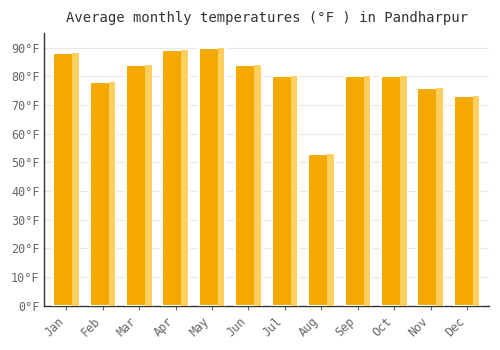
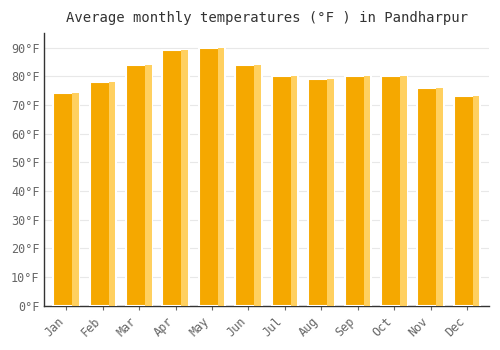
Jan: 88°F -> 74°F
Aug: 53°F -> 79°F
